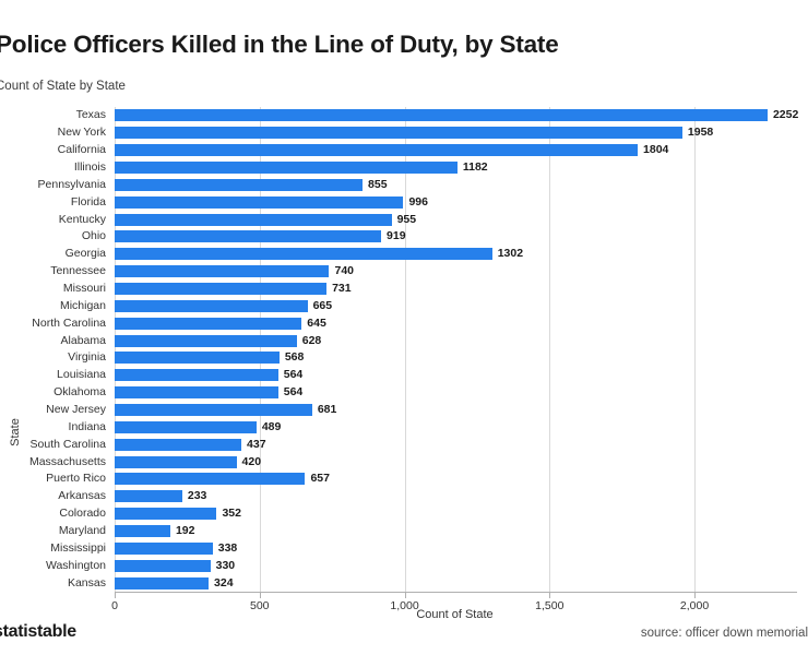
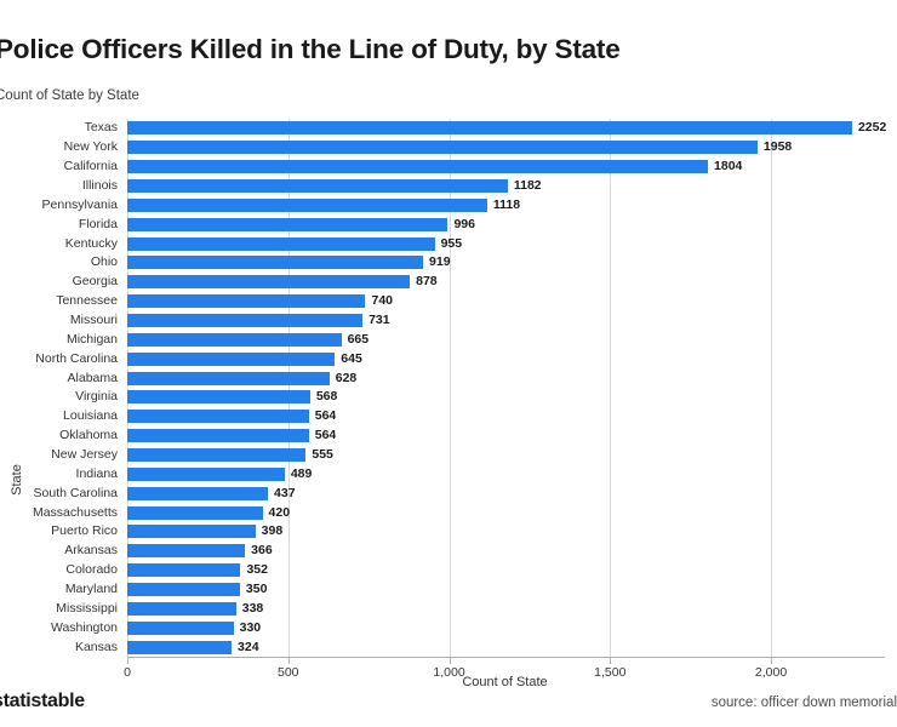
Pennsylvania: 855 -> 1118
Georgia: 1302 -> 878
New Jersey: 681 -> 555
Puerto Rico: 657 -> 398
Arkansas: 233 -> 366
Maryland: 192 -> 350
